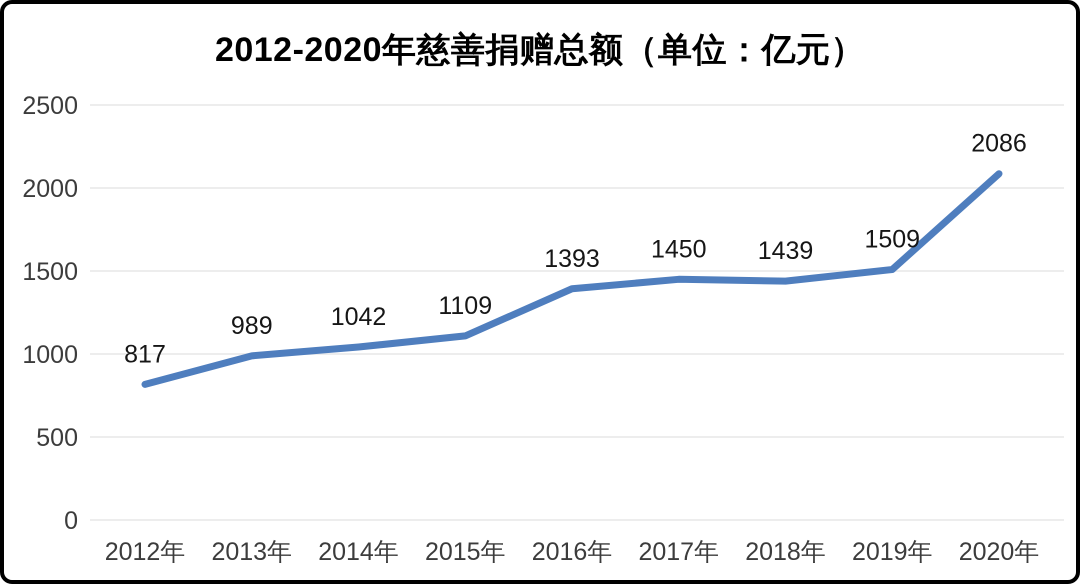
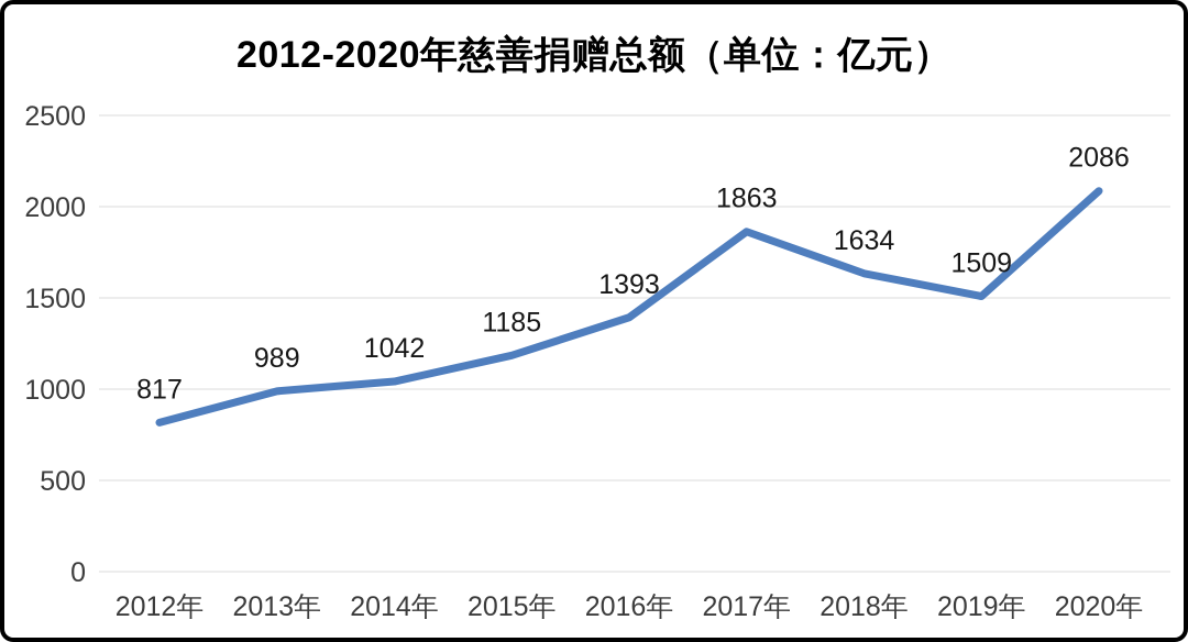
2015年: 1109 -> 1185
2017年: 1450 -> 1863
2018年: 1439 -> 1634
